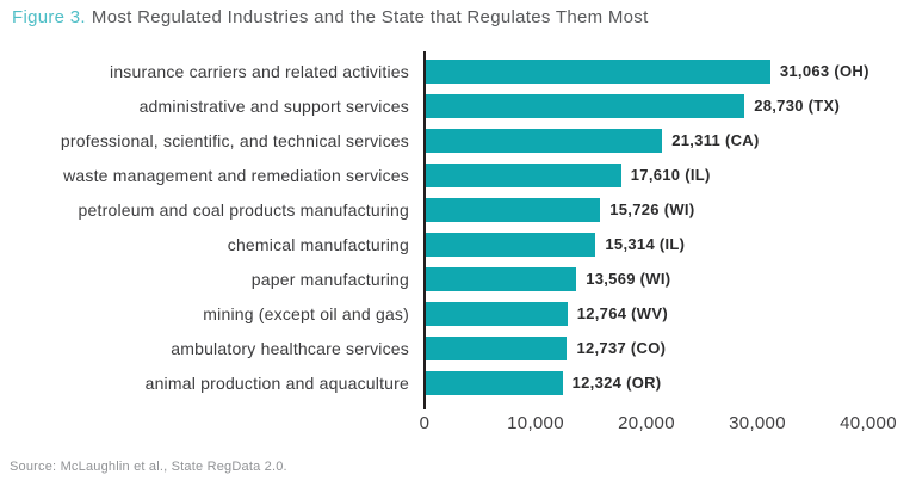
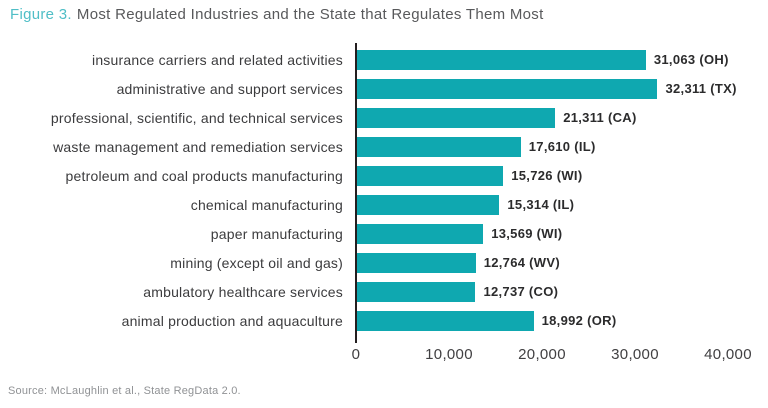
administrative and support services: 28,730 -> 32,311
animal production and aquaculture: 12,324 -> 18,992
